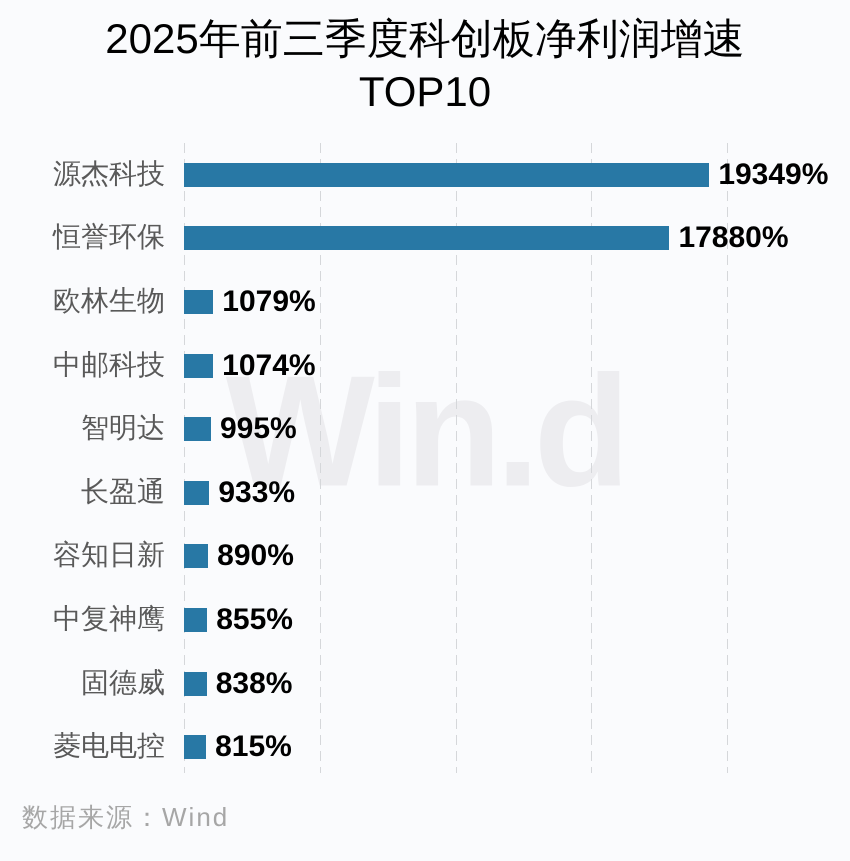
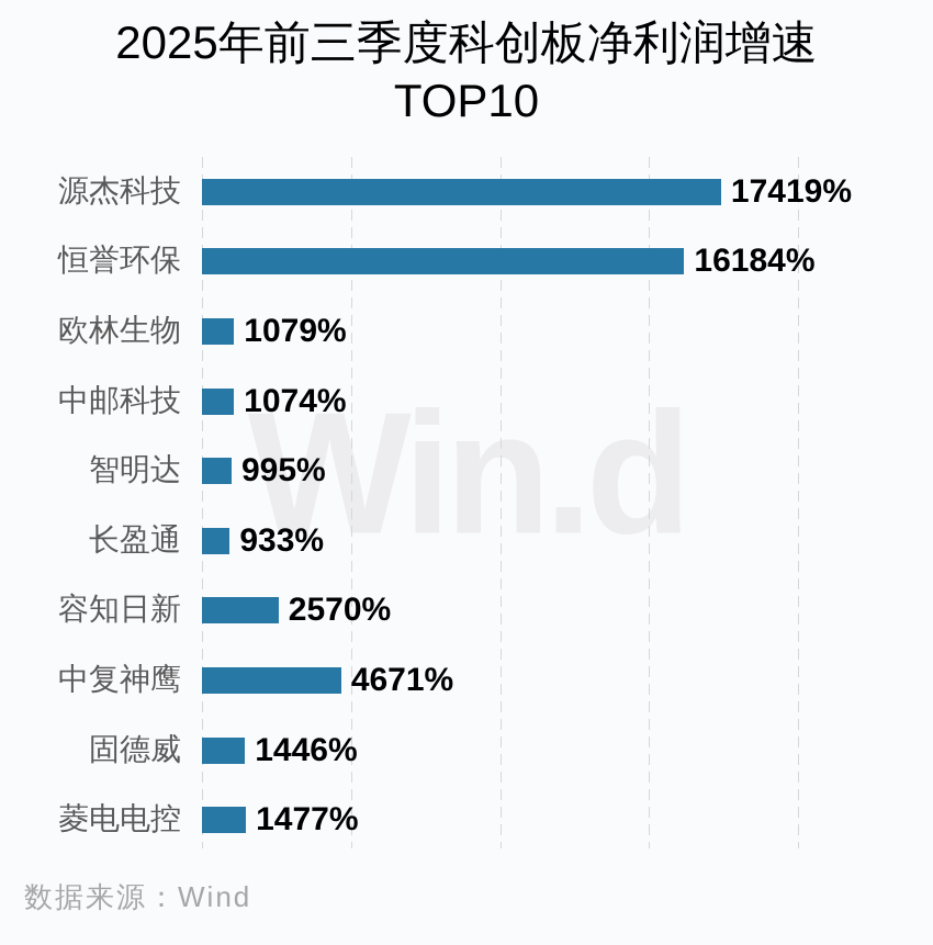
源杰科技: 19349% -> 17419%
恒誉环保: 17880% -> 16184%
容知日新: 890% -> 2570%
中复神鹰: 855% -> 4671%
固德威: 838% -> 1446%
菱电电控: 815% -> 1477%
